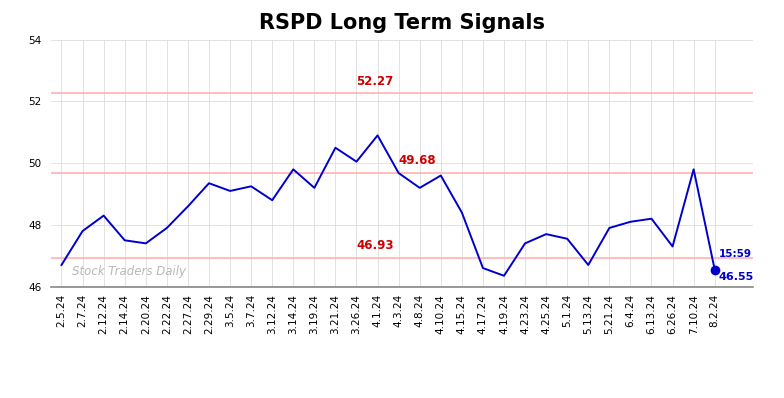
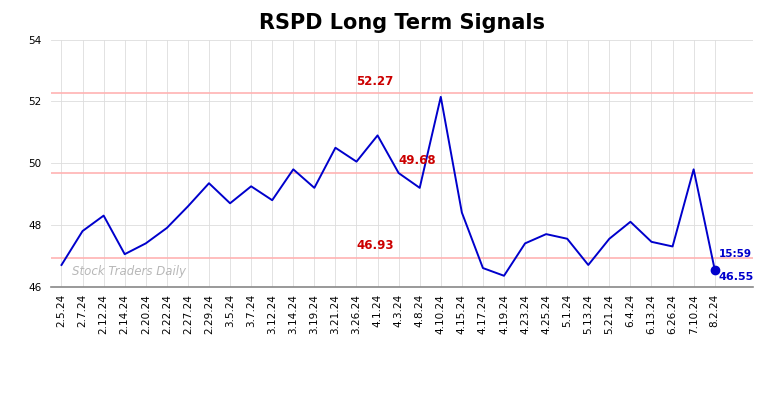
2.14.24: 47.50 -> 47.05
3.5.24: 49.10 -> 48.70
4.10.24: 49.60 -> 52.15
5.21.24: 47.90 -> 47.55
6.13.24: 48.20 -> 47.45
